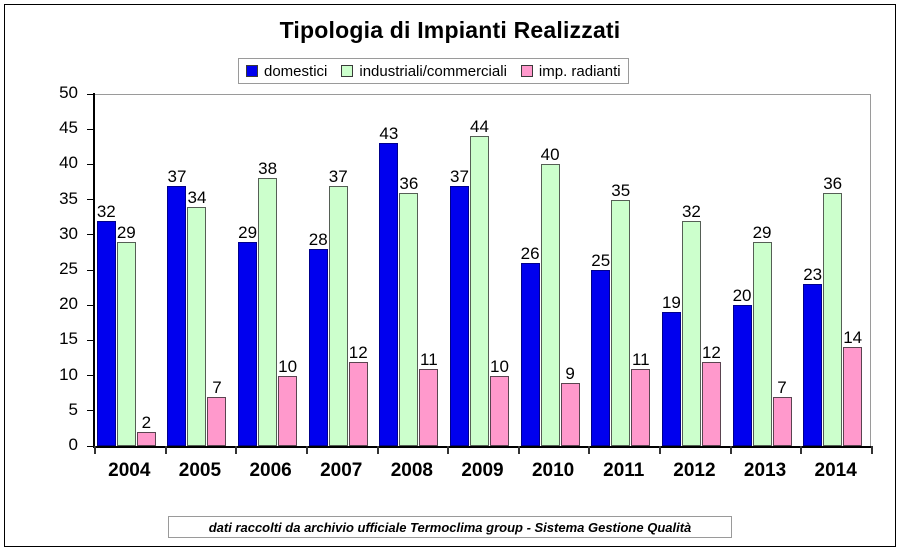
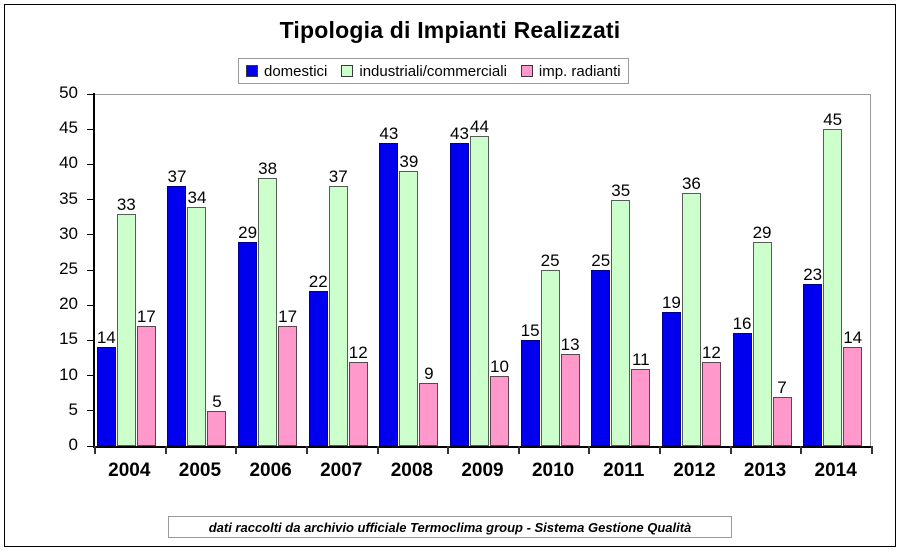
domestici/2004: 32 -> 14
industriali/commerciali/2004: 29 -> 33
imp. radianti/2004: 2 -> 17
imp. radianti/2005: 7 -> 5
imp. radianti/2006: 10 -> 17
domestici/2007: 28 -> 22
industriali/commerciali/2008: 36 -> 39
imp. radianti/2008: 11 -> 9
domestici/2009: 37 -> 43
domestici/2010: 26 -> 15
industriali/commerciali/2010: 40 -> 25
imp. radianti/2010: 9 -> 13
industriali/commerciali/2012: 32 -> 36
domestici/2013: 20 -> 16
industriali/commerciali/2014: 36 -> 45
